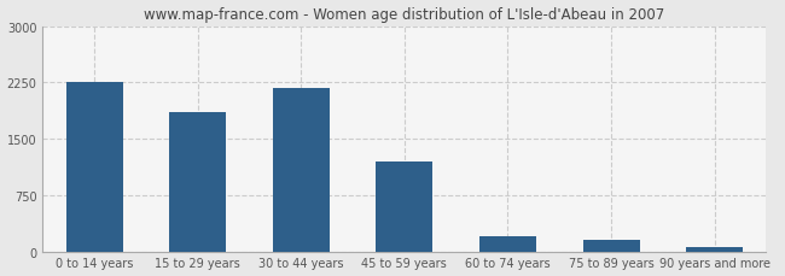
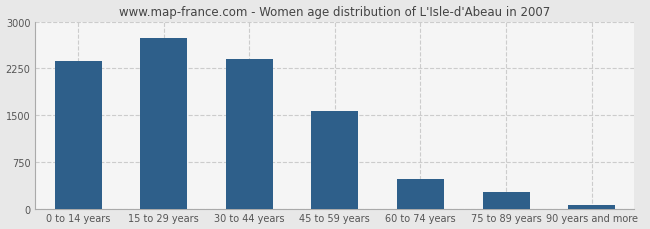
0 to 14 years: 2250 -> 2360
15 to 29 years: 1850 -> 2740
30 to 44 years: 2180 -> 2400
45 to 59 years: 1200 -> 1560
60 to 74 years: 200 -> 480
75 to 89 years: 150 -> 260
